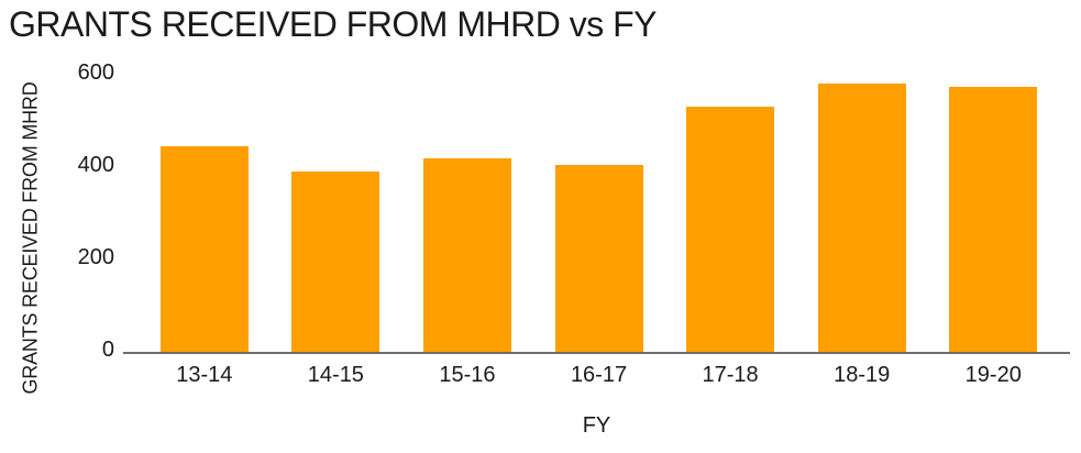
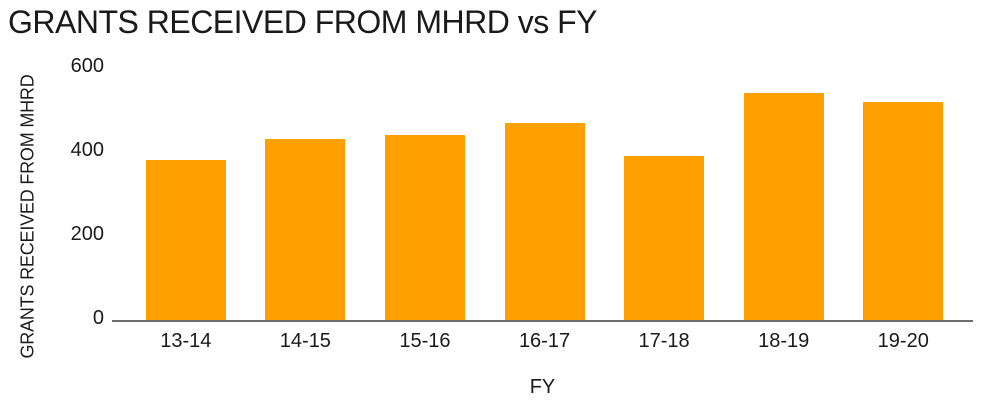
13-14: 440 -> 380
14-15: 390 -> 430
15-16: 420 -> 440
16-17: 400 -> 470
17-18: 530 -> 390
18-19: 580 -> 540
19-20: 580 -> 520
